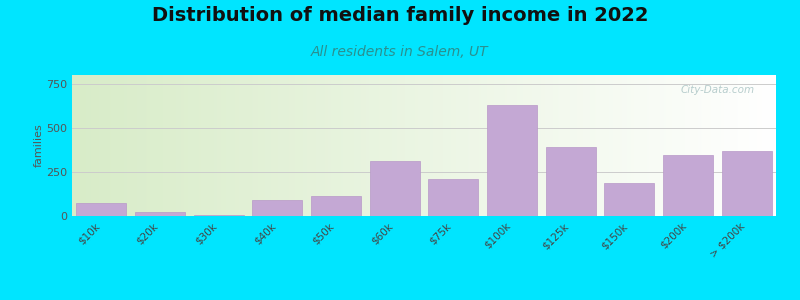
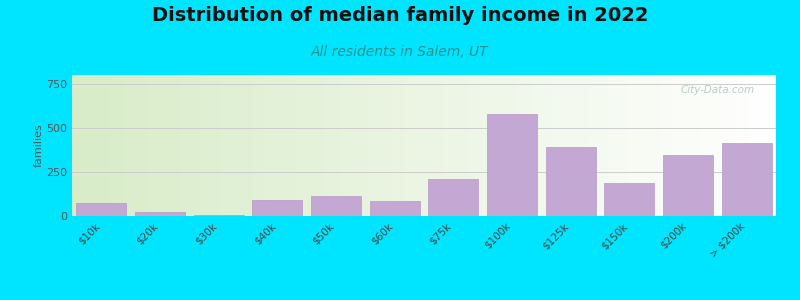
$60k: 310 -> 80
$100k: 630 -> 580
> $200k: 370 -> 420
